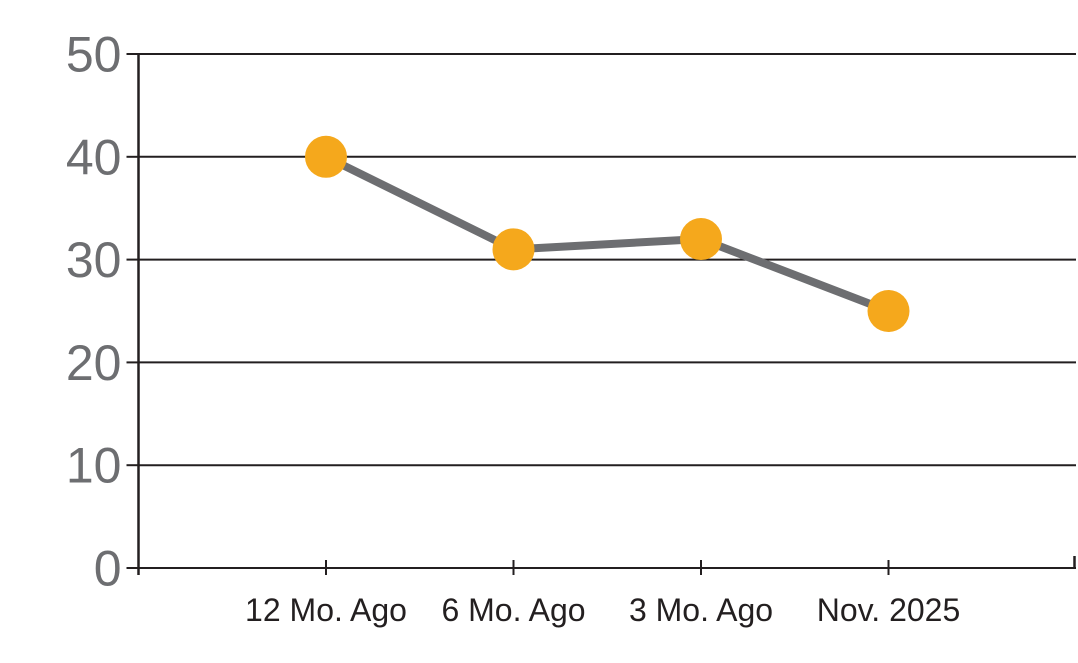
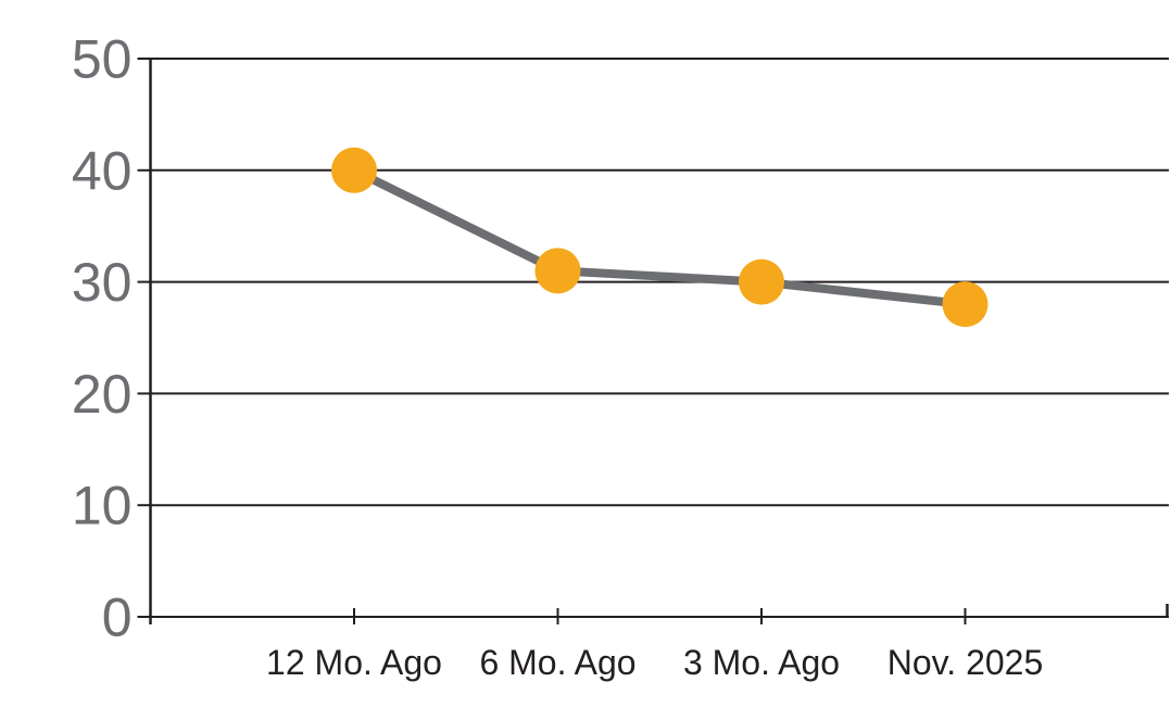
3 Mo. Ago: 32 -> 30
Nov. 2025: 25 -> 28
